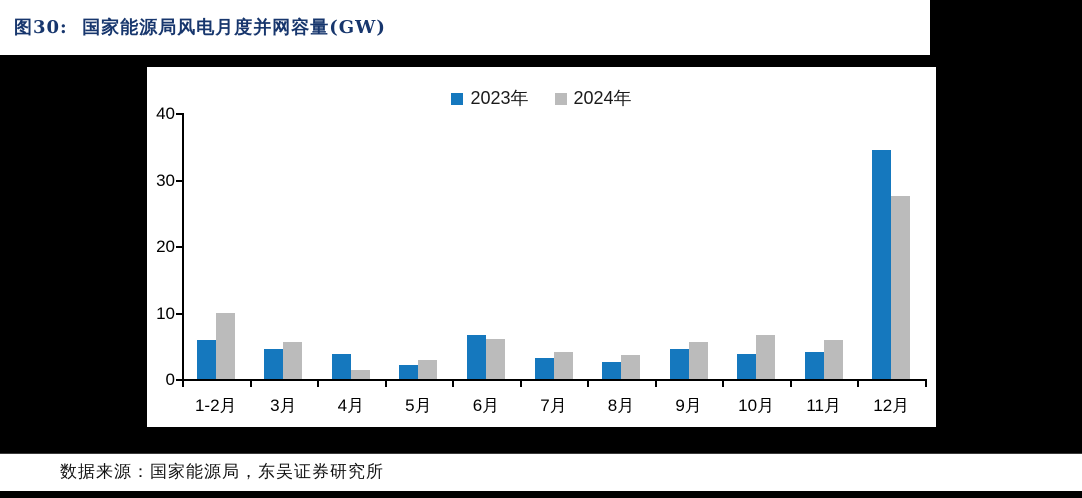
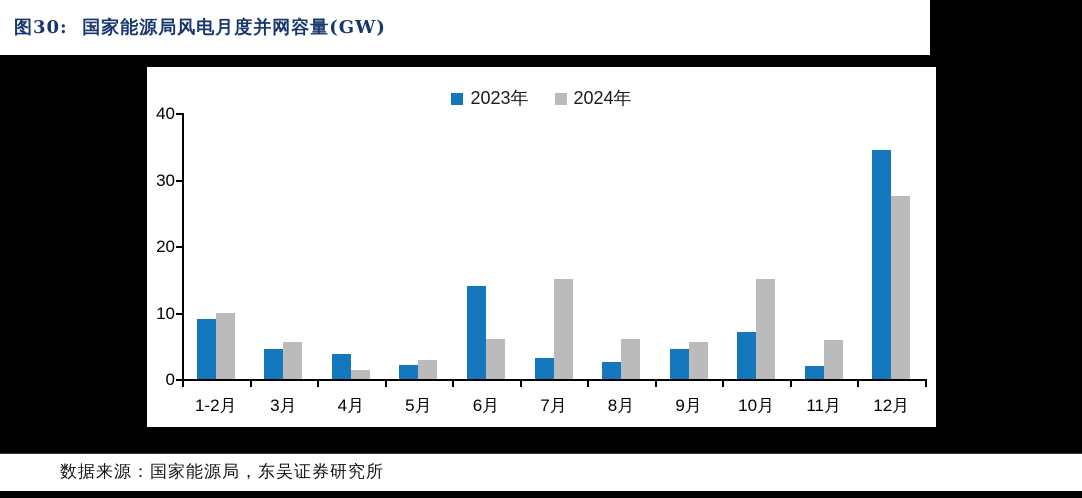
2023年/1-2月: 6 -> 9
2023年/6月: 7 -> 14
2024年/7月: 4 -> 15
2024年/8月: 4 -> 6
2023年/10月: 4 -> 7
2024年/10月: 7 -> 15
2023年/11月: 4 -> 2
